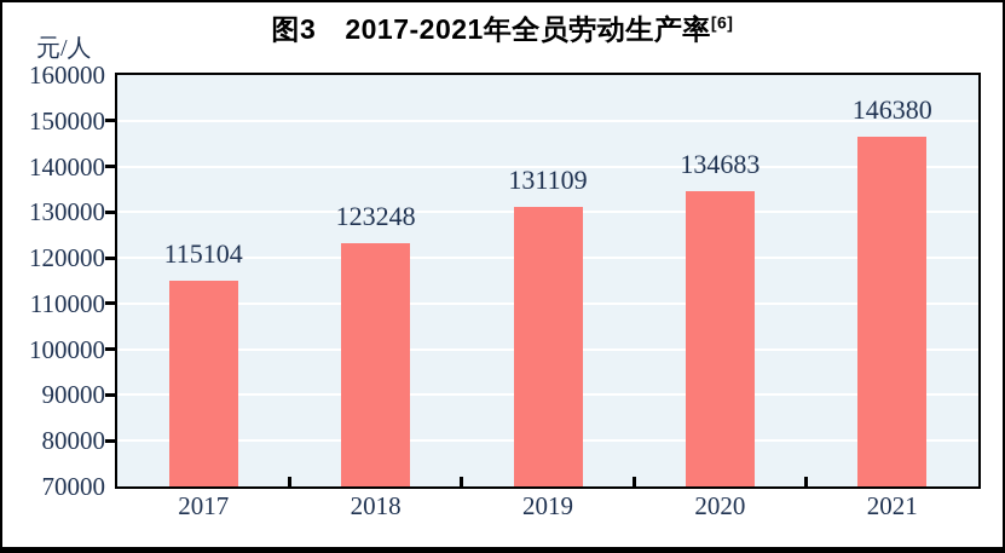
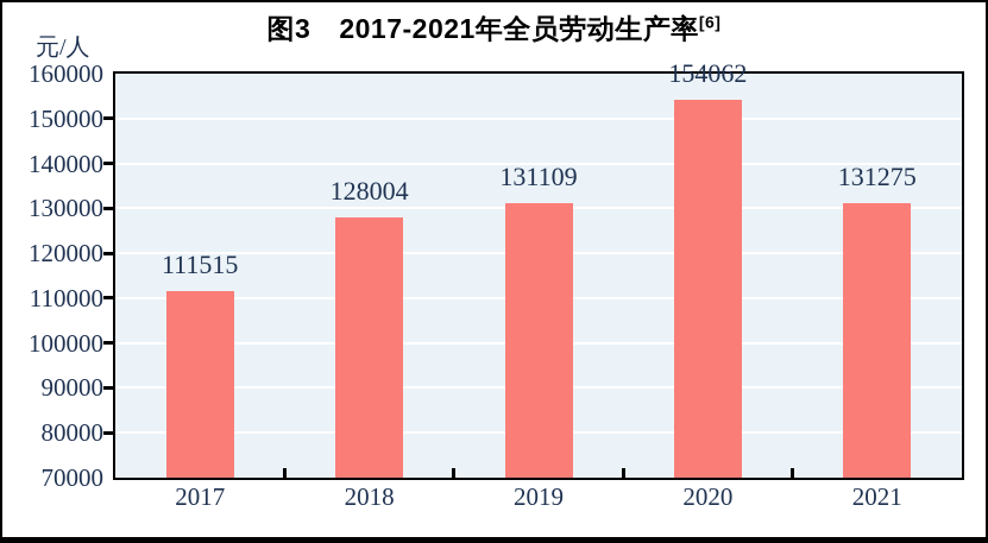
2017: 115104 -> 111515
2018: 123248 -> 128004
2020: 134683 -> 154062
2021: 146380 -> 131275
